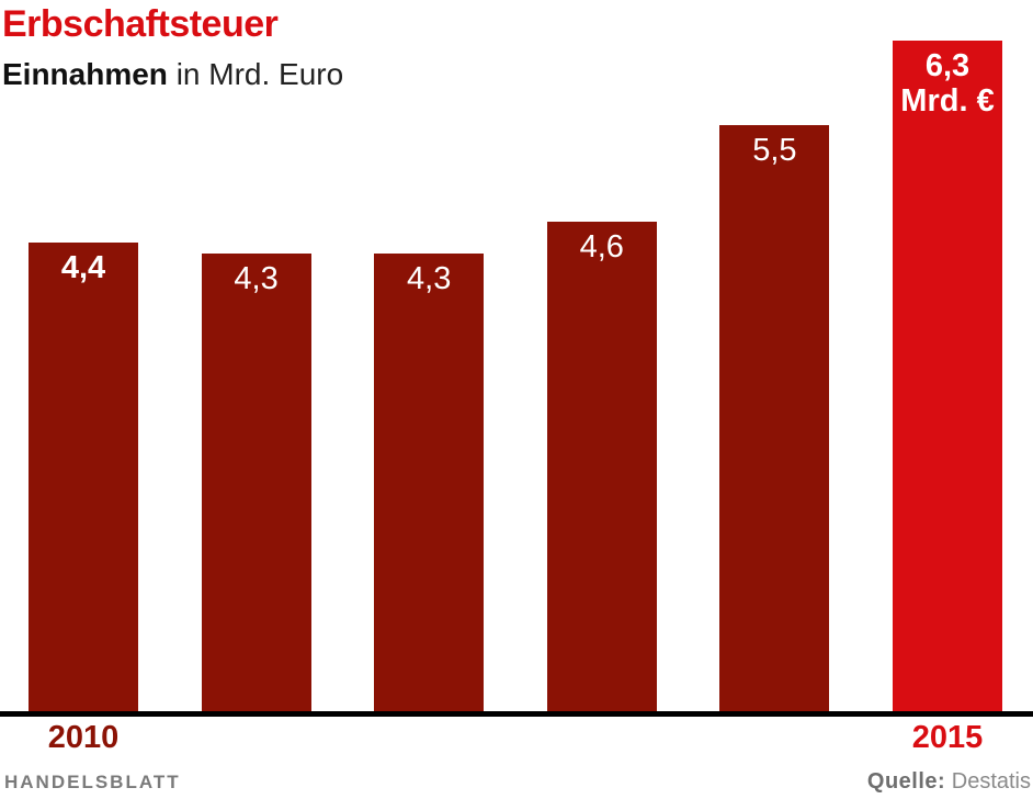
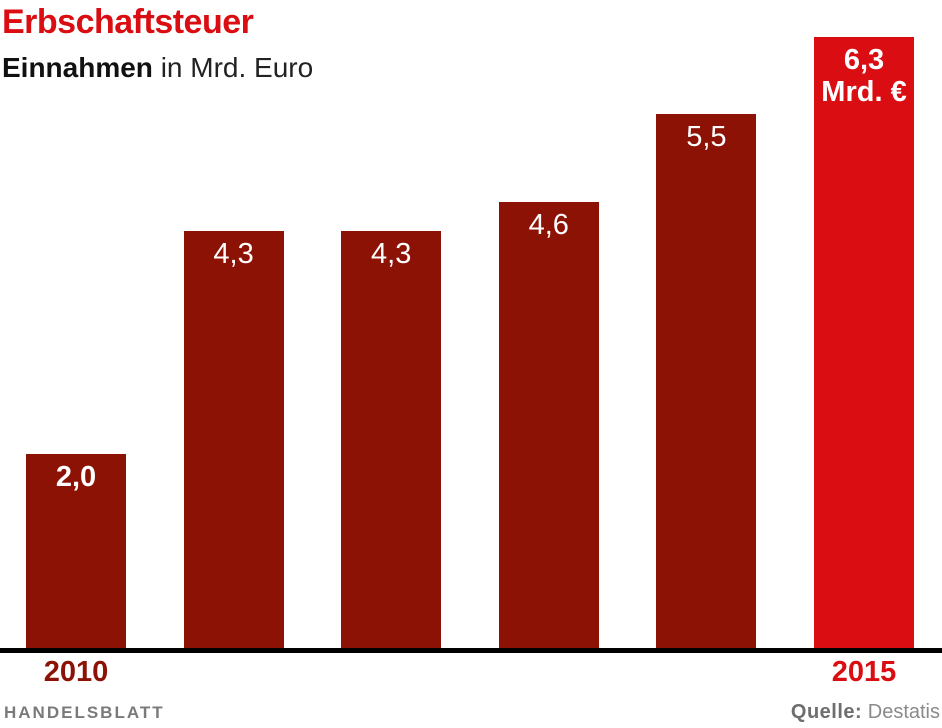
2010: 4,4 -> 2,0
